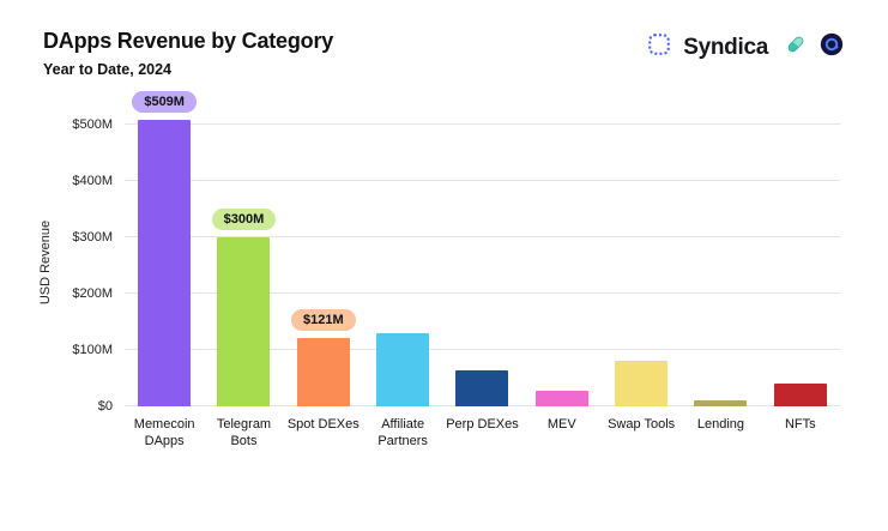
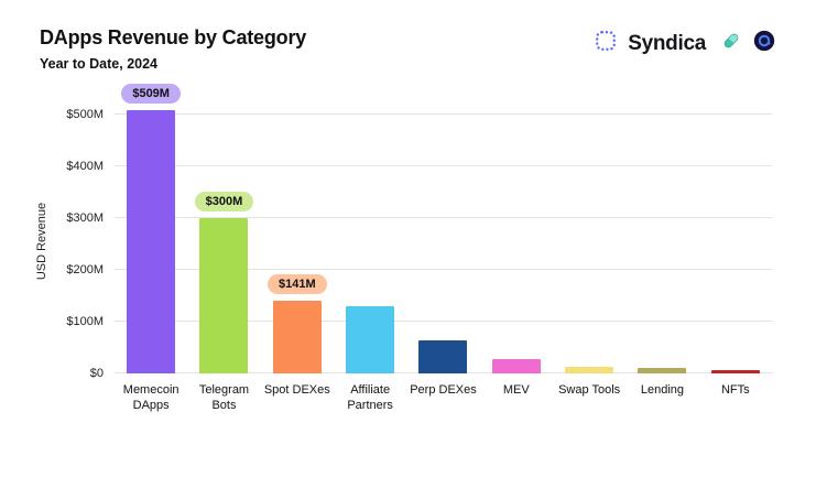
Spot DEXes: $121M -> $141M
Swap Tools: $80M -> $10M
NFTs: $40M -> $10M
